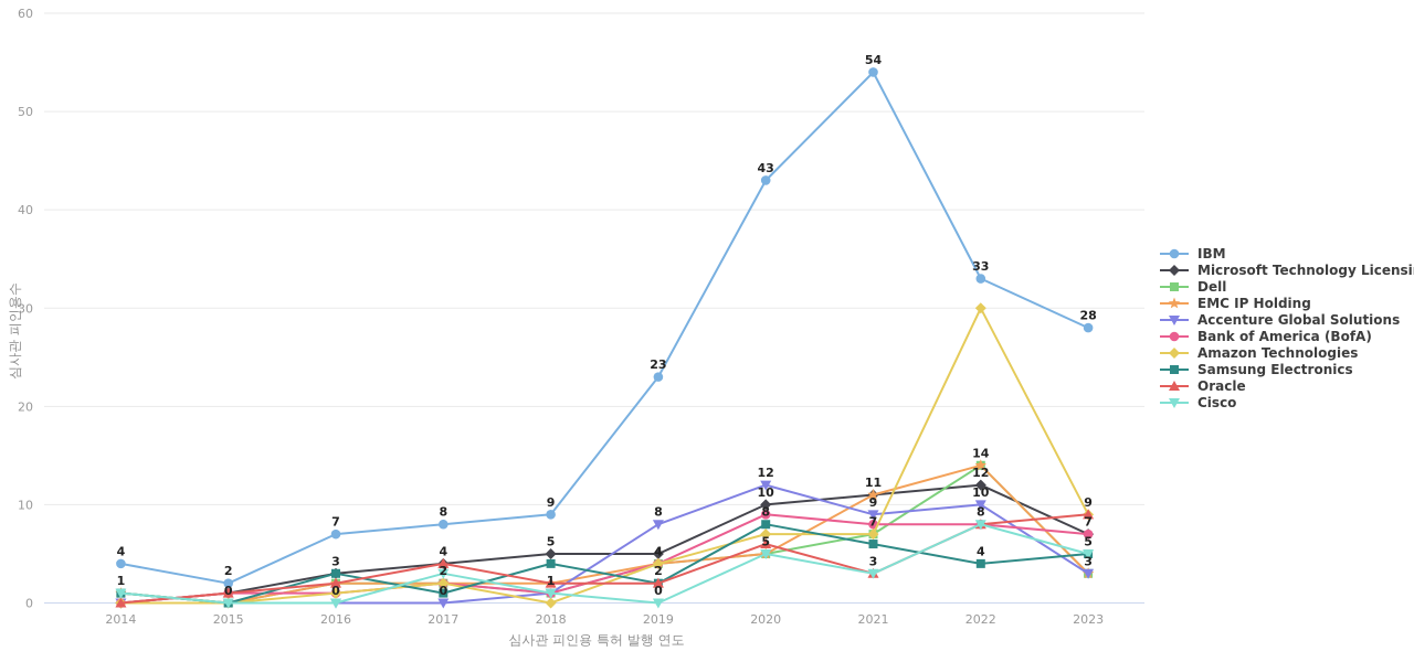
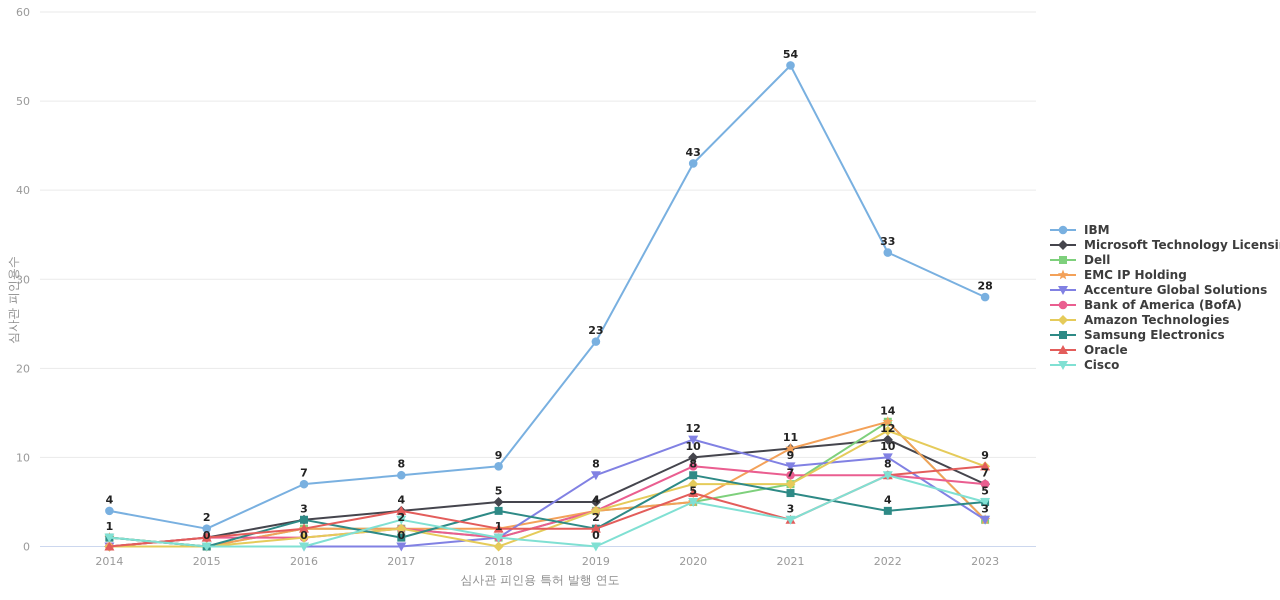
Amazon Technologies/2022: 30 -> 13
